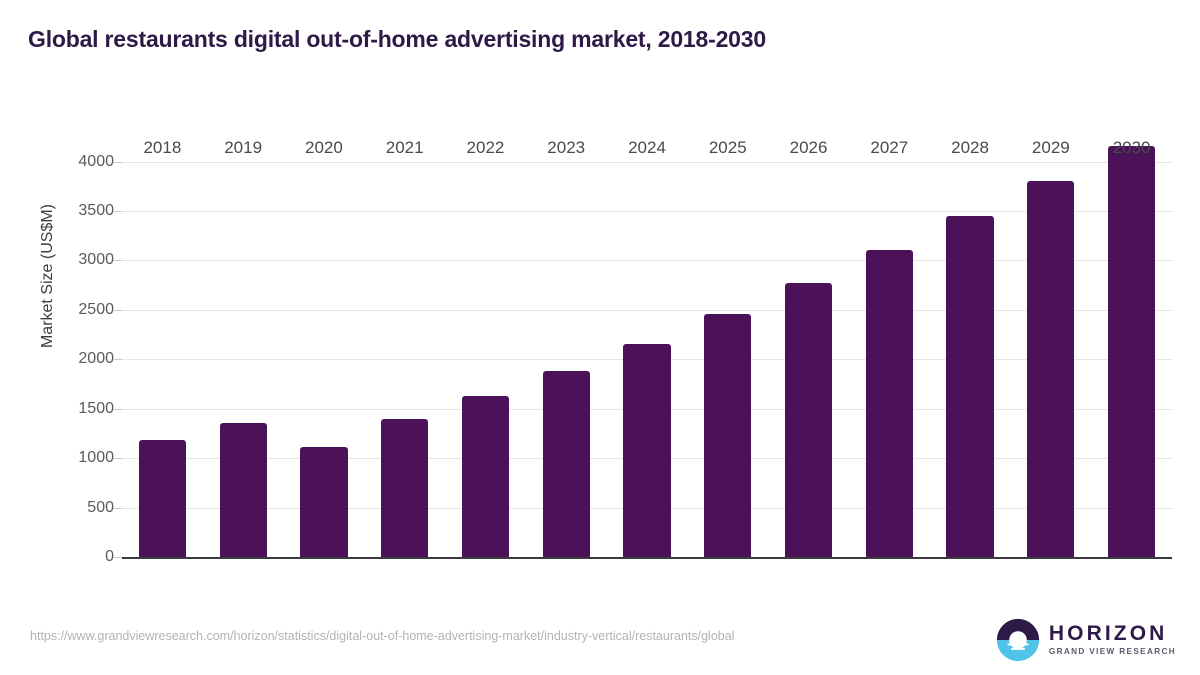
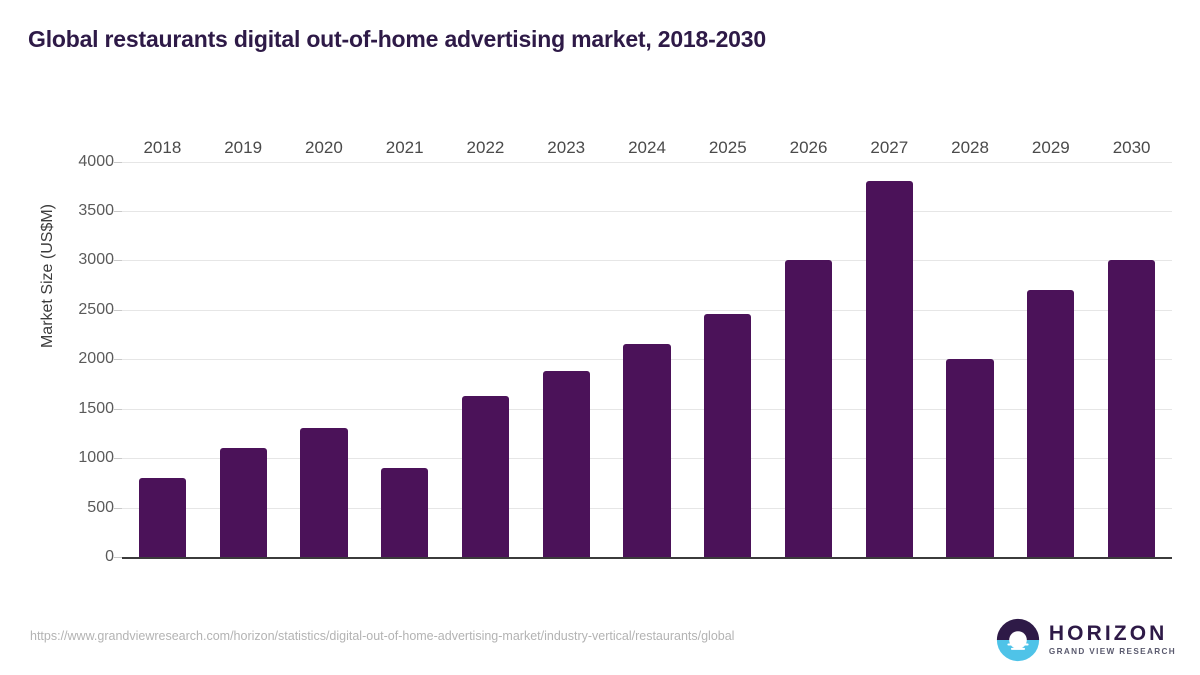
2018: 1200 -> 800
2019: 1400 -> 1100
2020: 1100 -> 1300
2021: 1400 -> 900
2026: 2800 -> 3000
2027: 3100 -> 3800
2028: 3400 -> 2000
2029: 3800 -> 2700
2030: 4200 -> 3000
